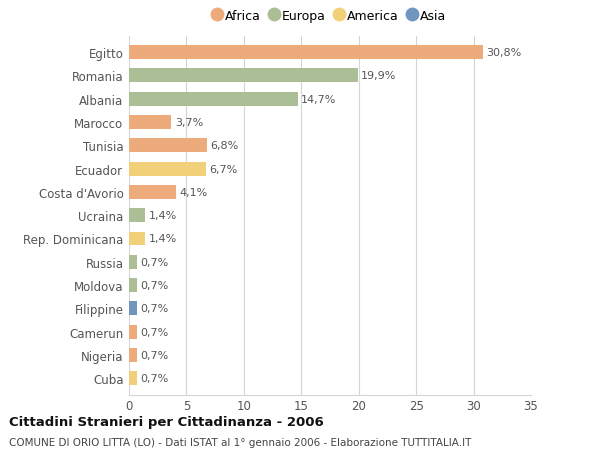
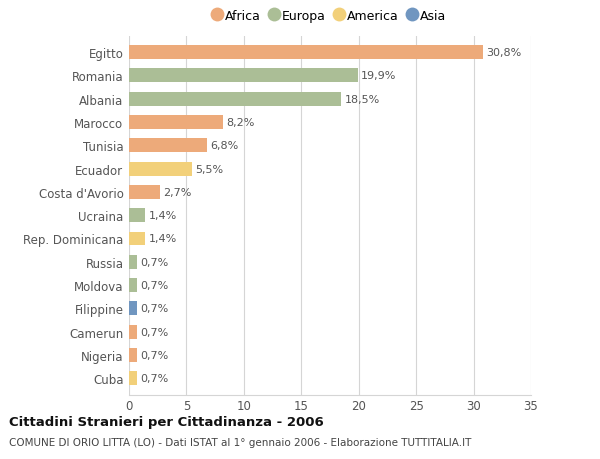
Albania: 14,7% -> 18,5%
Marocco: 3,7% -> 8,2%
Ecuador: 6,7% -> 5,5%
Costa d'Avorio: 4,1% -> 2,7%
